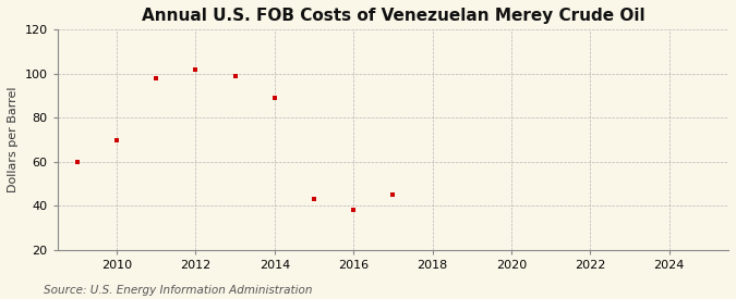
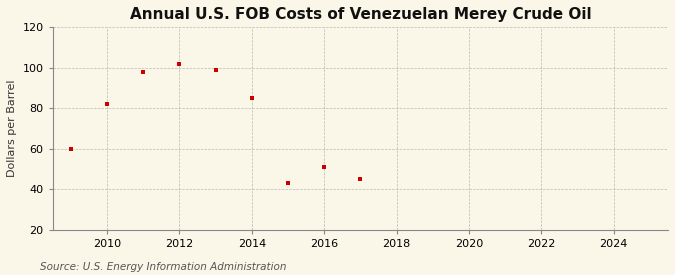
2010: 70 -> 82
2014: 89 -> 85
2016: 38 -> 51
